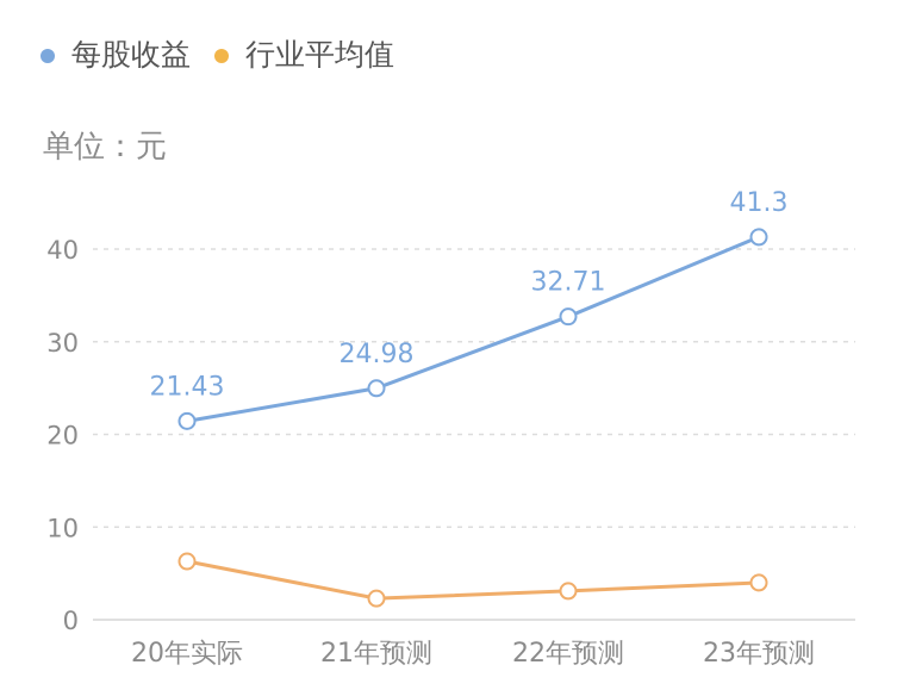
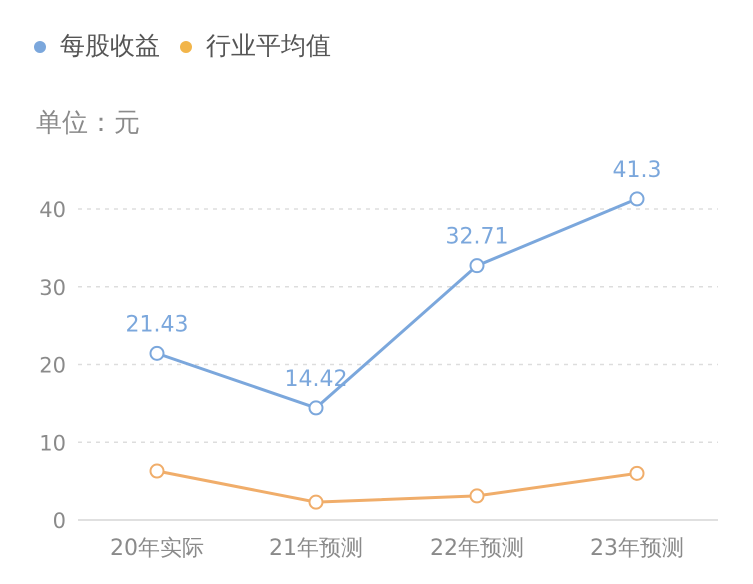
每股收益/21年预测: 24.98 -> 14.42
行业平均值/23年预测: 4 -> 6
